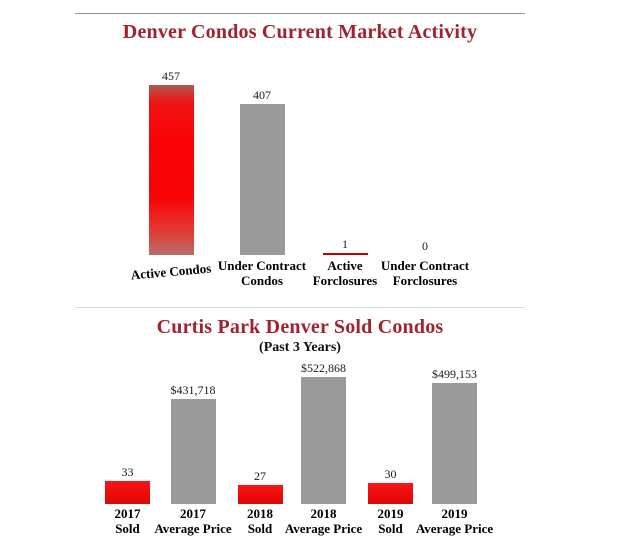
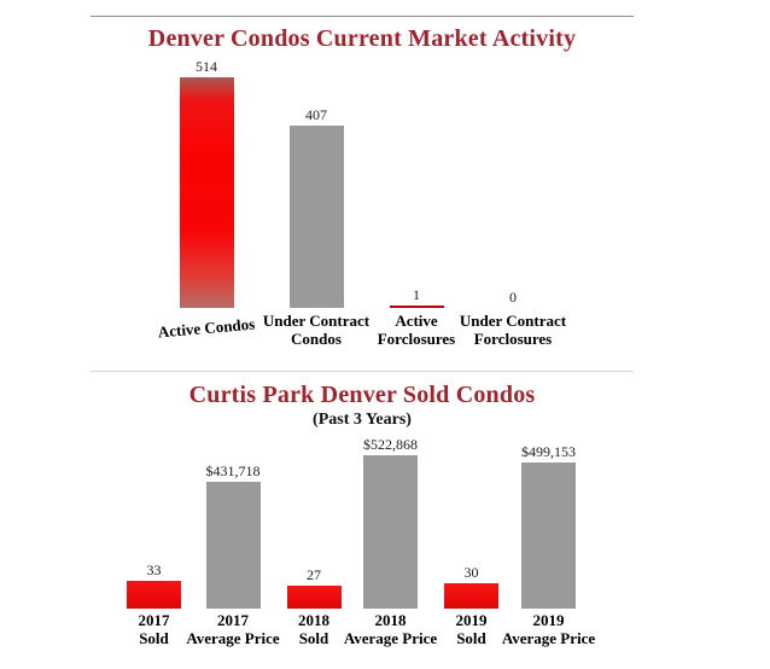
Denver Condos Current Market Activity/Active Condos: 457 -> 514
